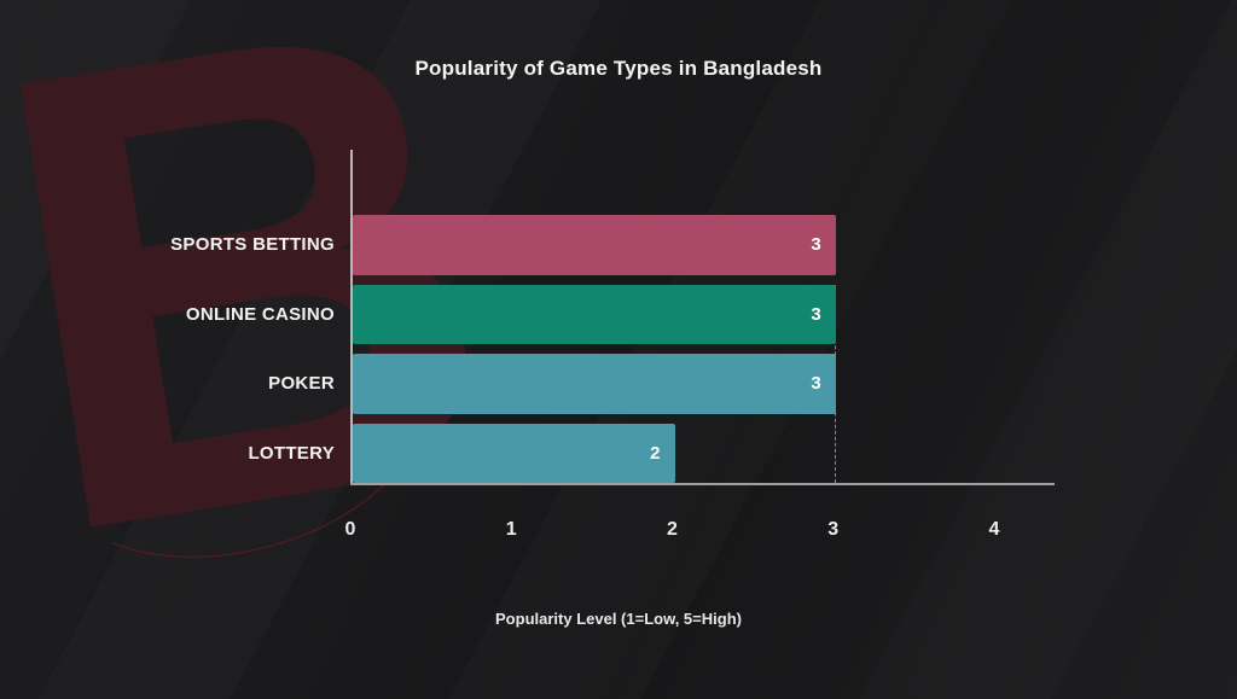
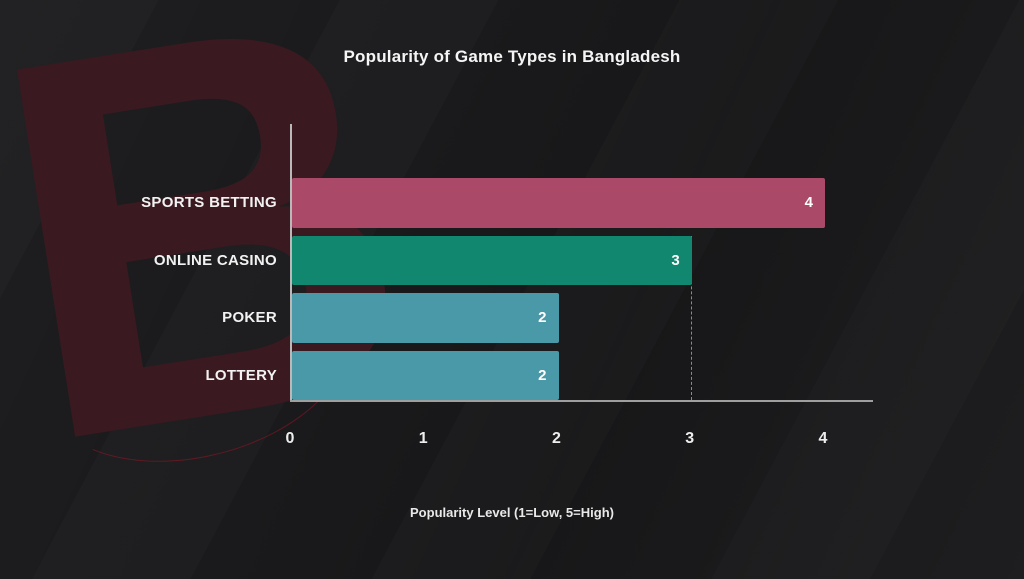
SPORTS BETTING: 3 -> 4
POKER: 3 -> 2
